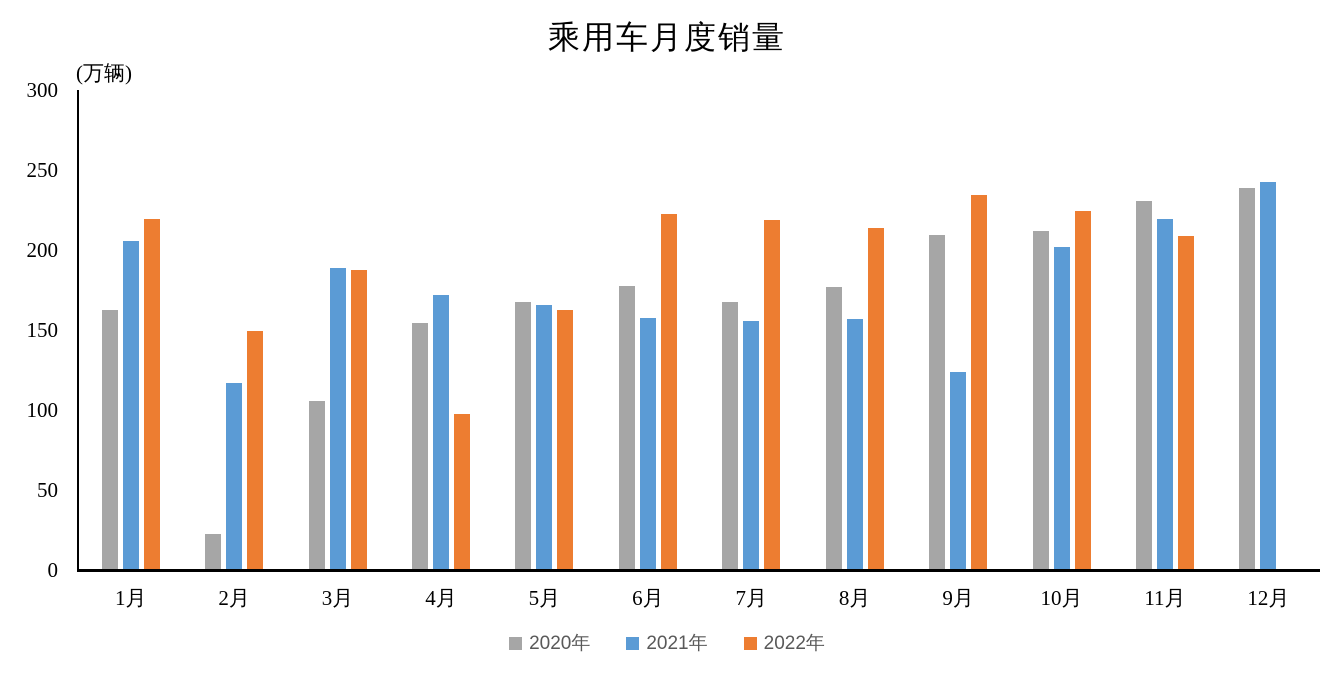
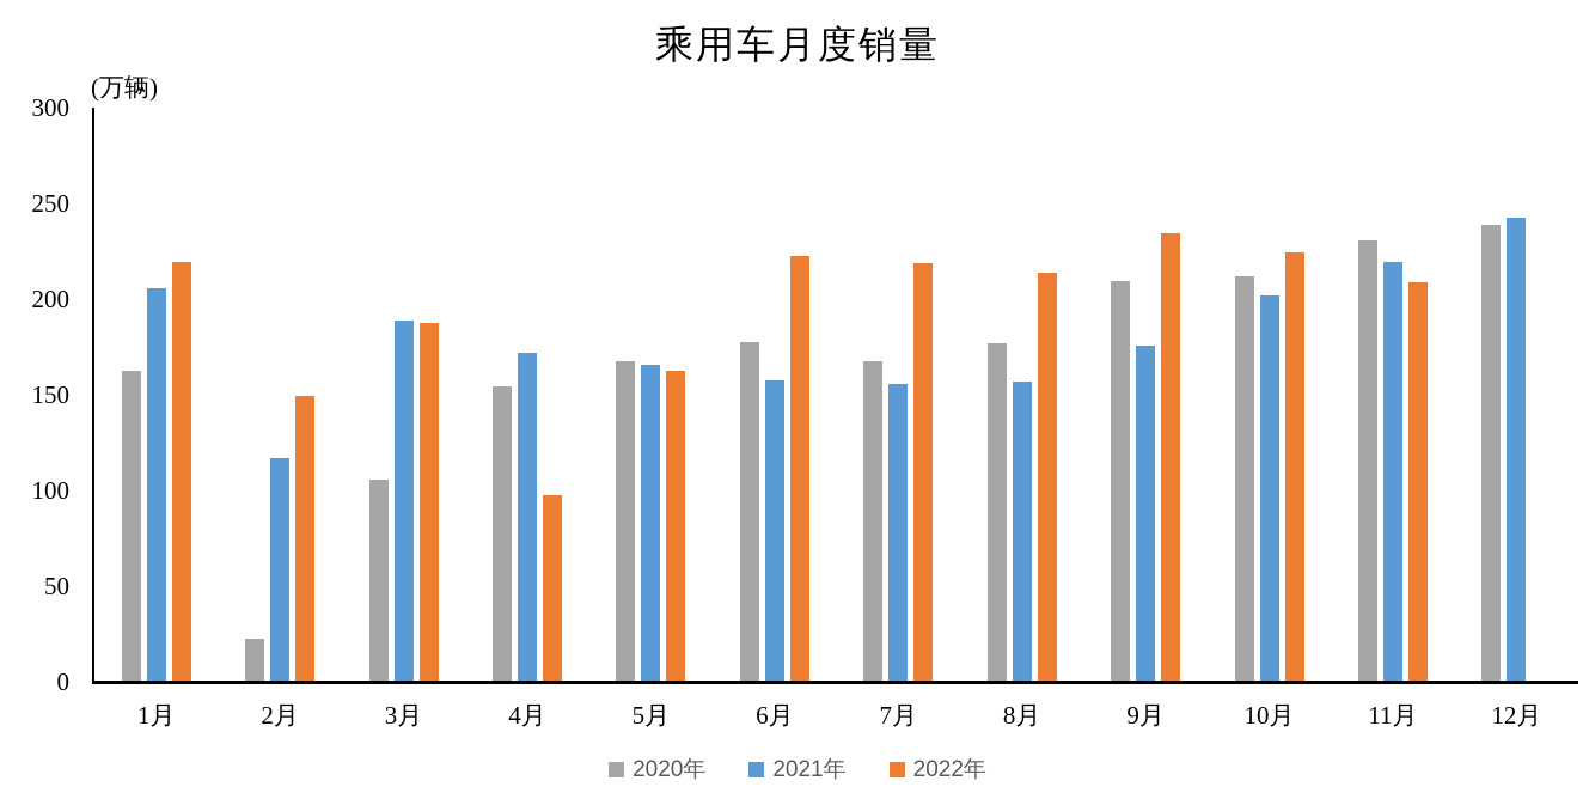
2021年/9月: 123 -> 175
